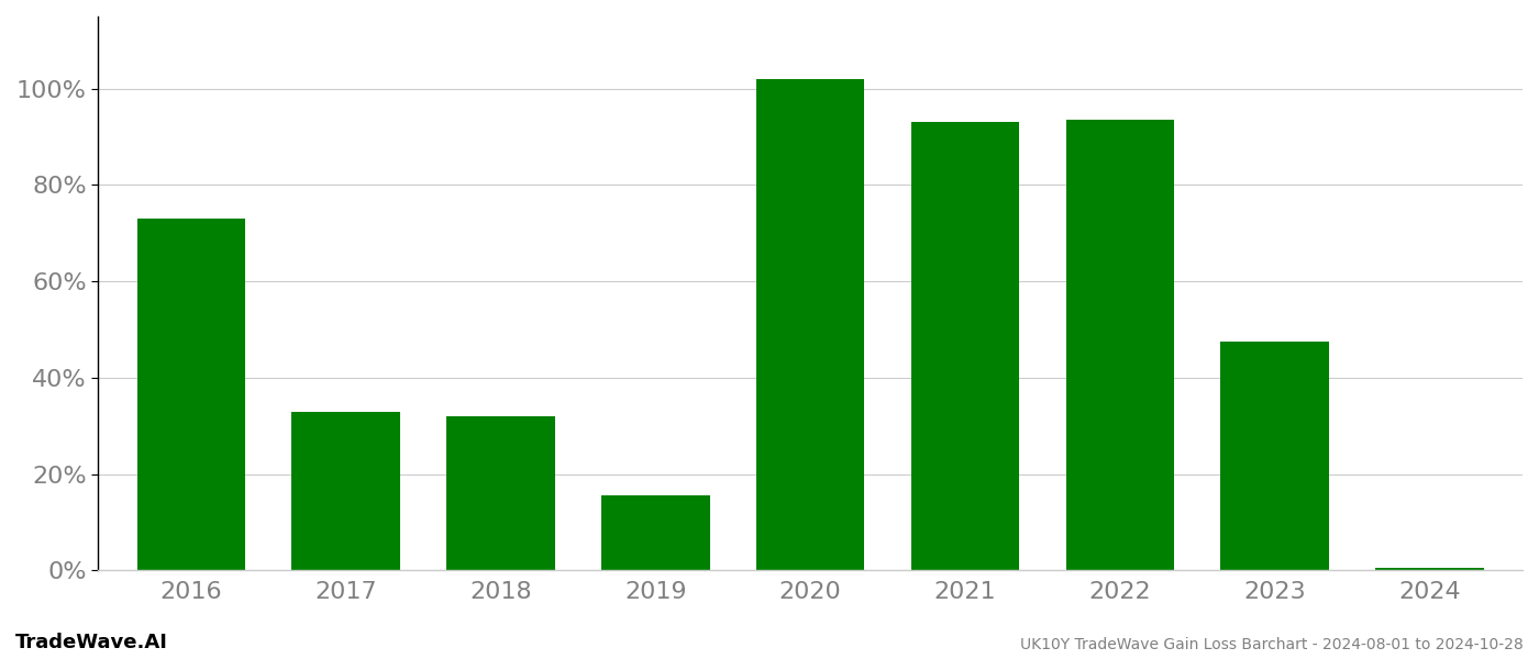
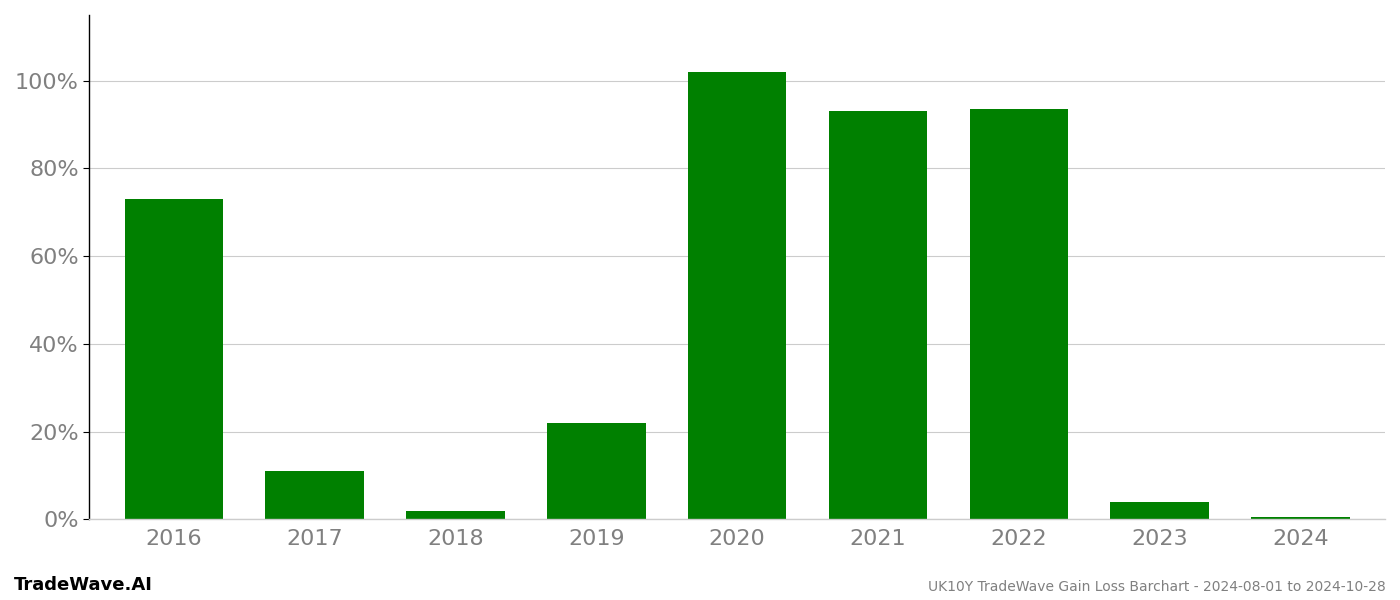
2017: 33.0% -> 11.0%
2018: 32.0% -> 2.0%
2019: 15.5% -> 22.0%
2023: 47.5% -> 4.0%
